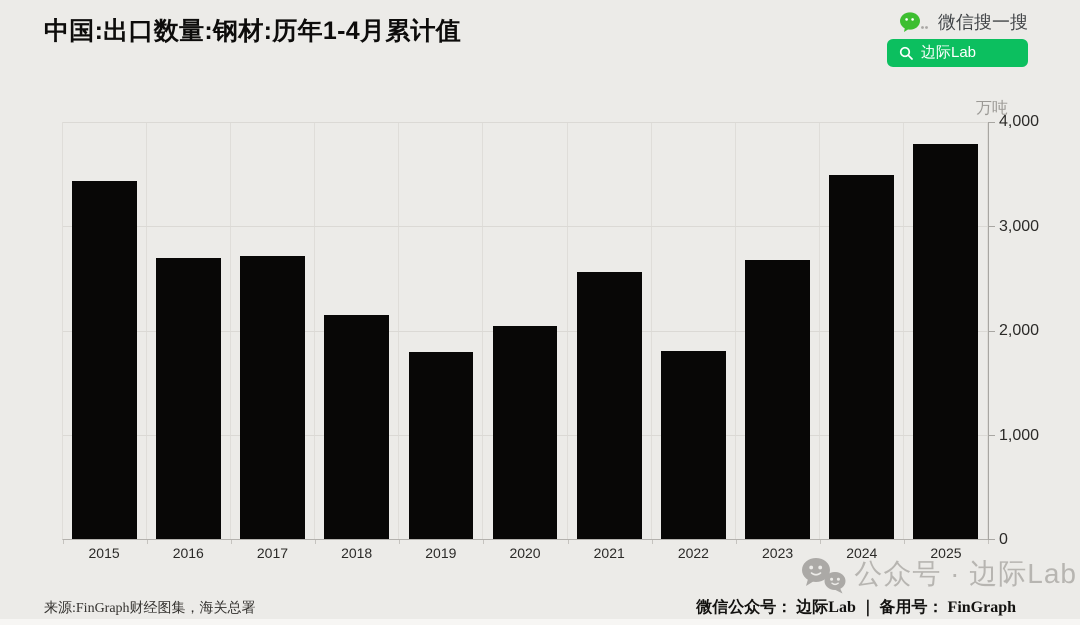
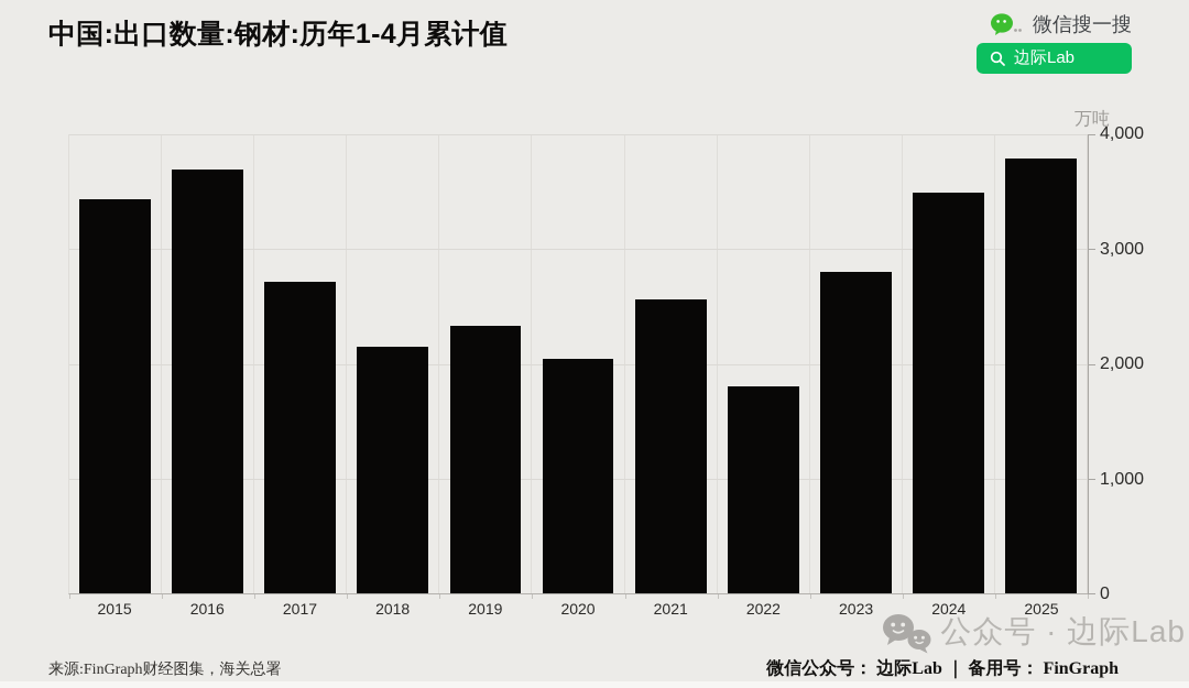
2016: 2700 -> 3690
2019: 1790 -> 2330
2023: 2680 -> 2800
